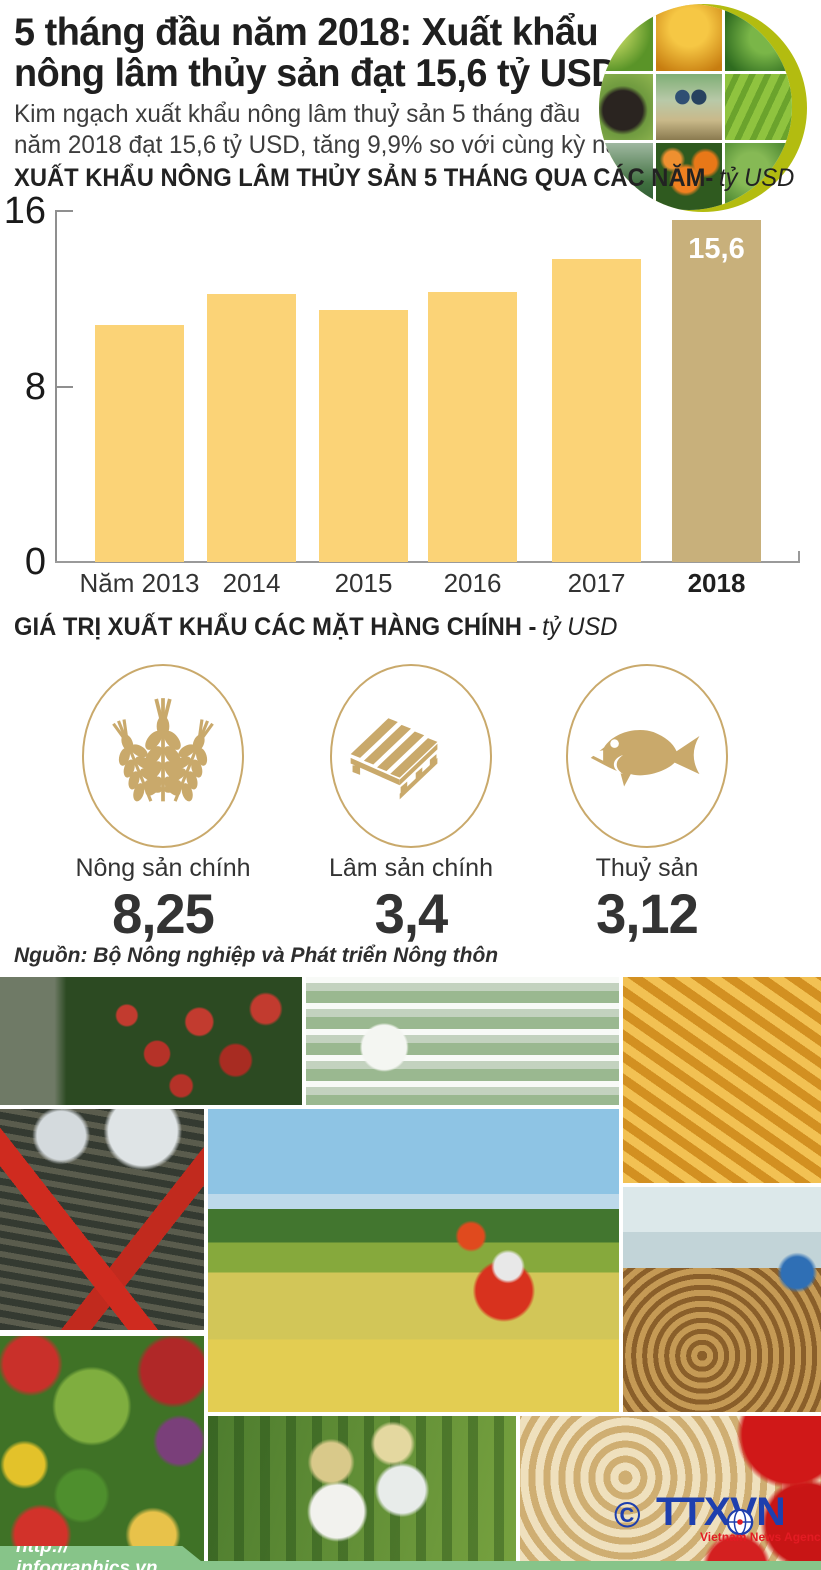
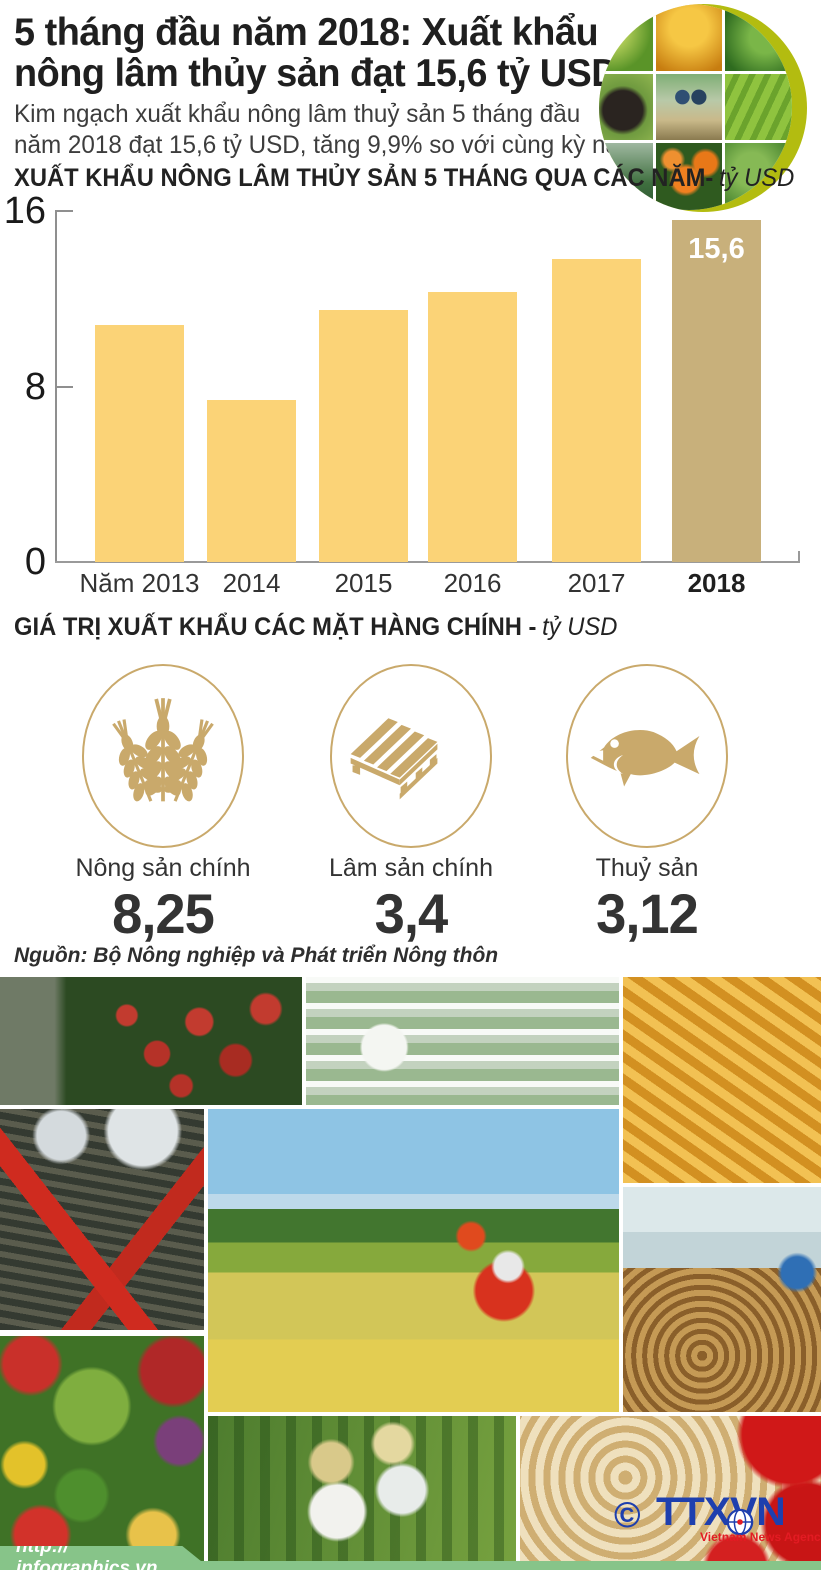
2014: 12.2 -> 7.4
